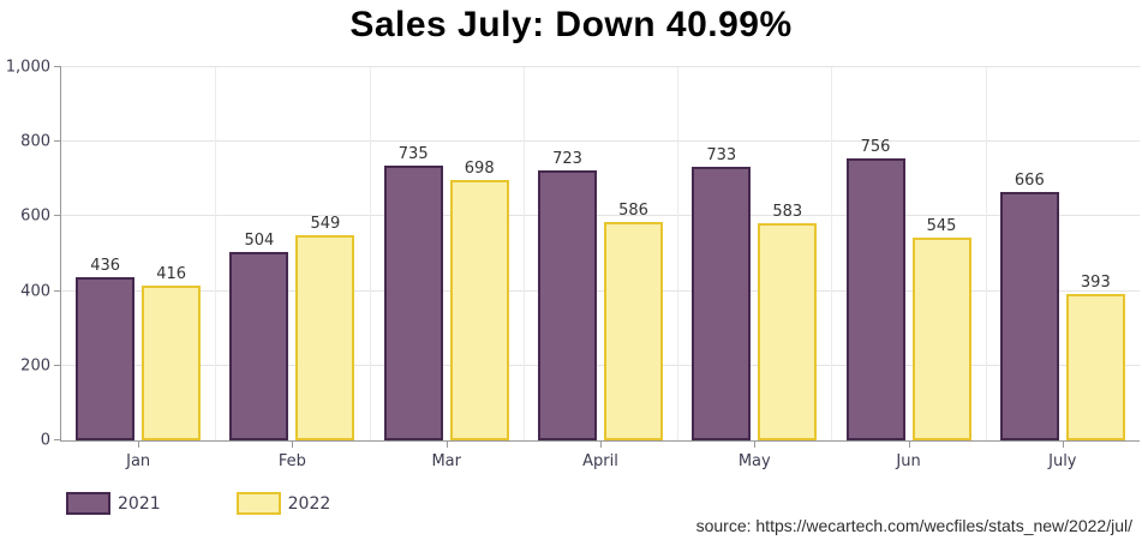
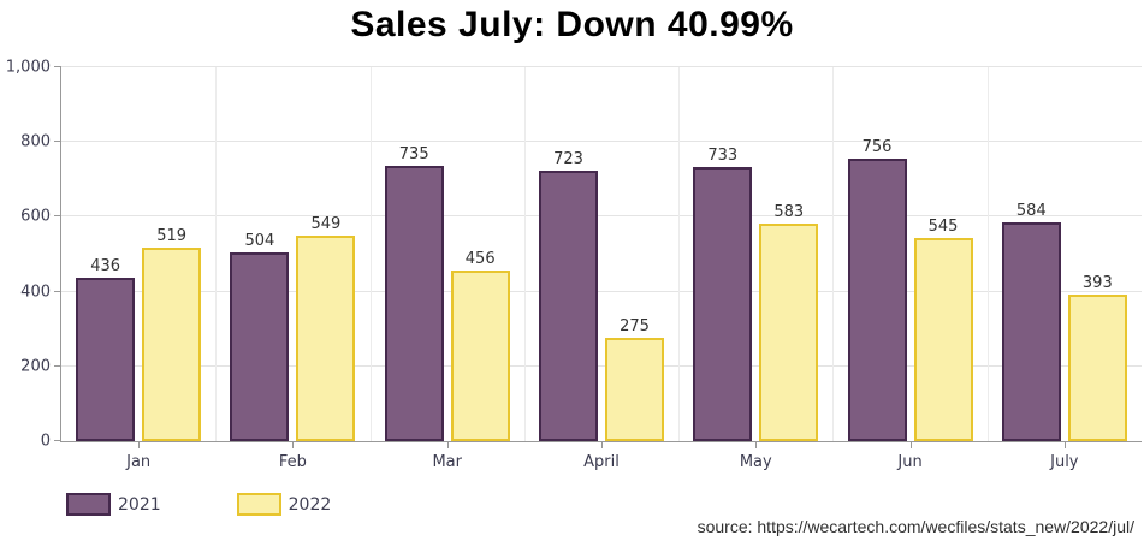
2022/Jan: 416 -> 519
2022/Mar: 698 -> 456
2022/April: 586 -> 275
2021/July: 666 -> 584
